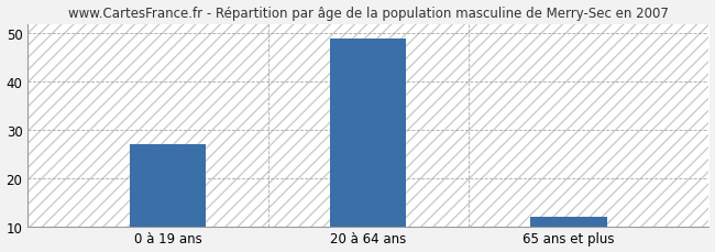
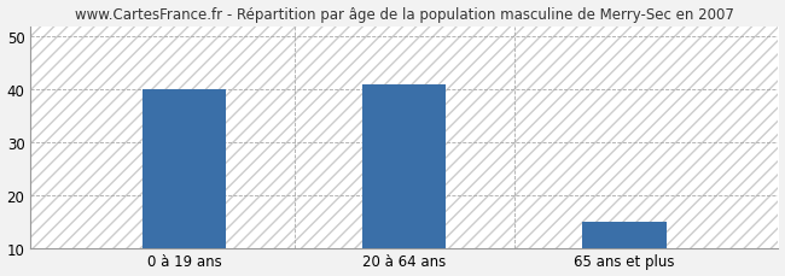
0 à 19 ans: 27 -> 40
20 à 64 ans: 49 -> 41
65 ans et plus: 12 -> 15
